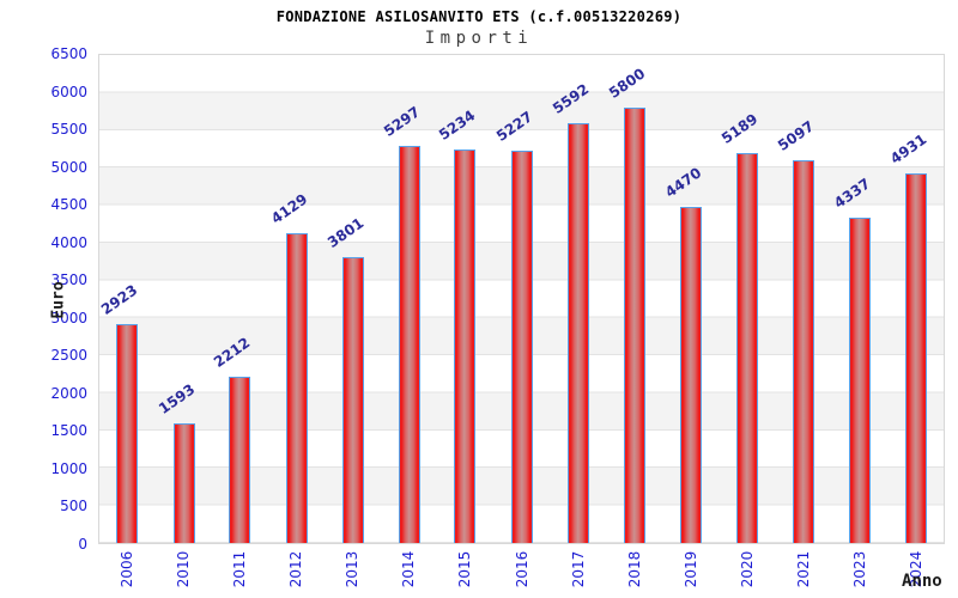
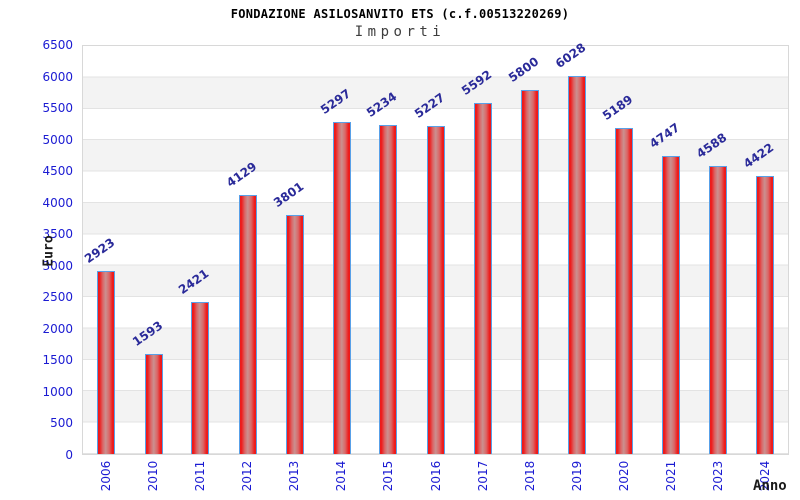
2011: 2212 -> 2421
2019: 4470 -> 6028
2021: 5097 -> 4747
2023: 4337 -> 4588
2024: 4931 -> 4422
